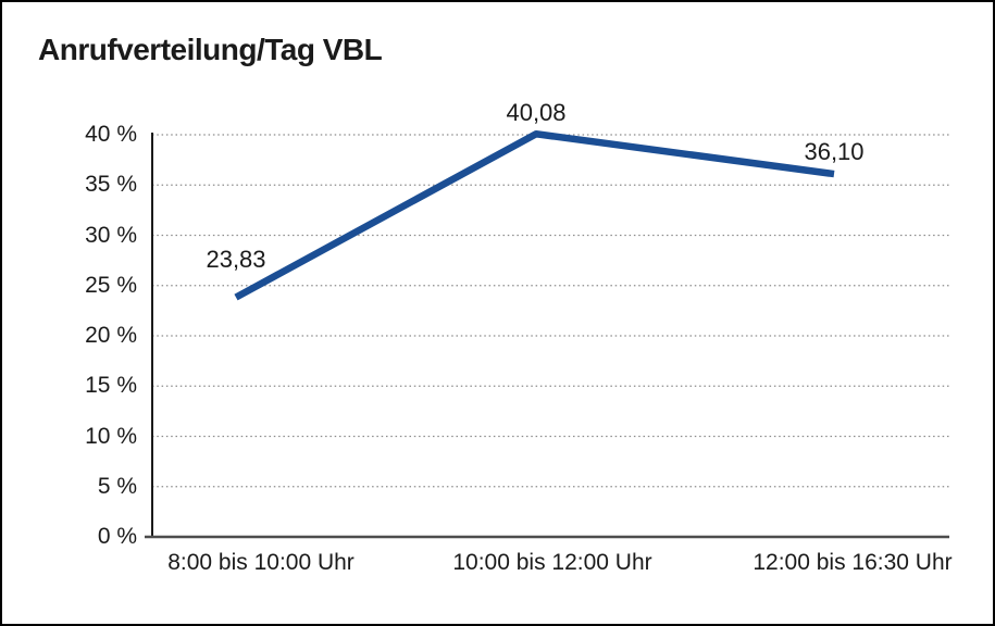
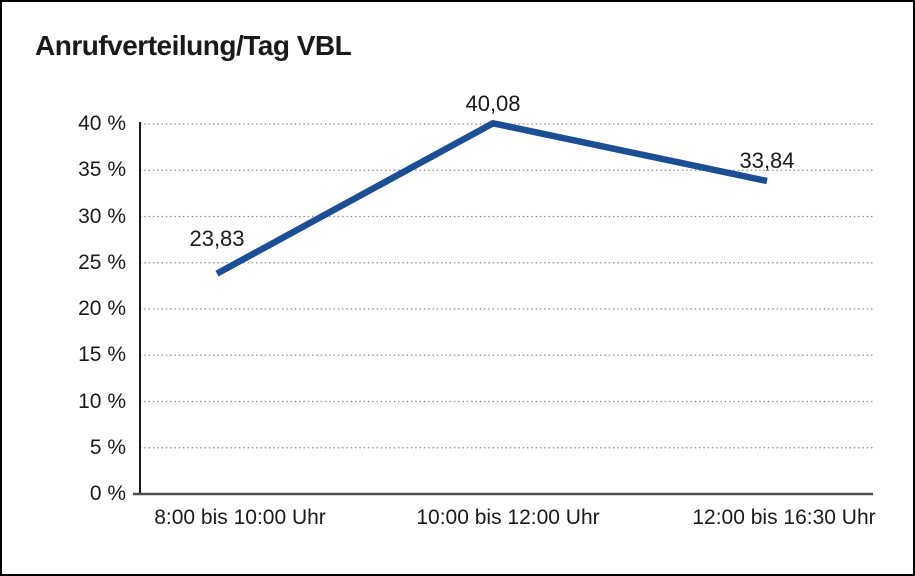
12:00 bis 16:30 Uhr: 36,10 -> 33,84
